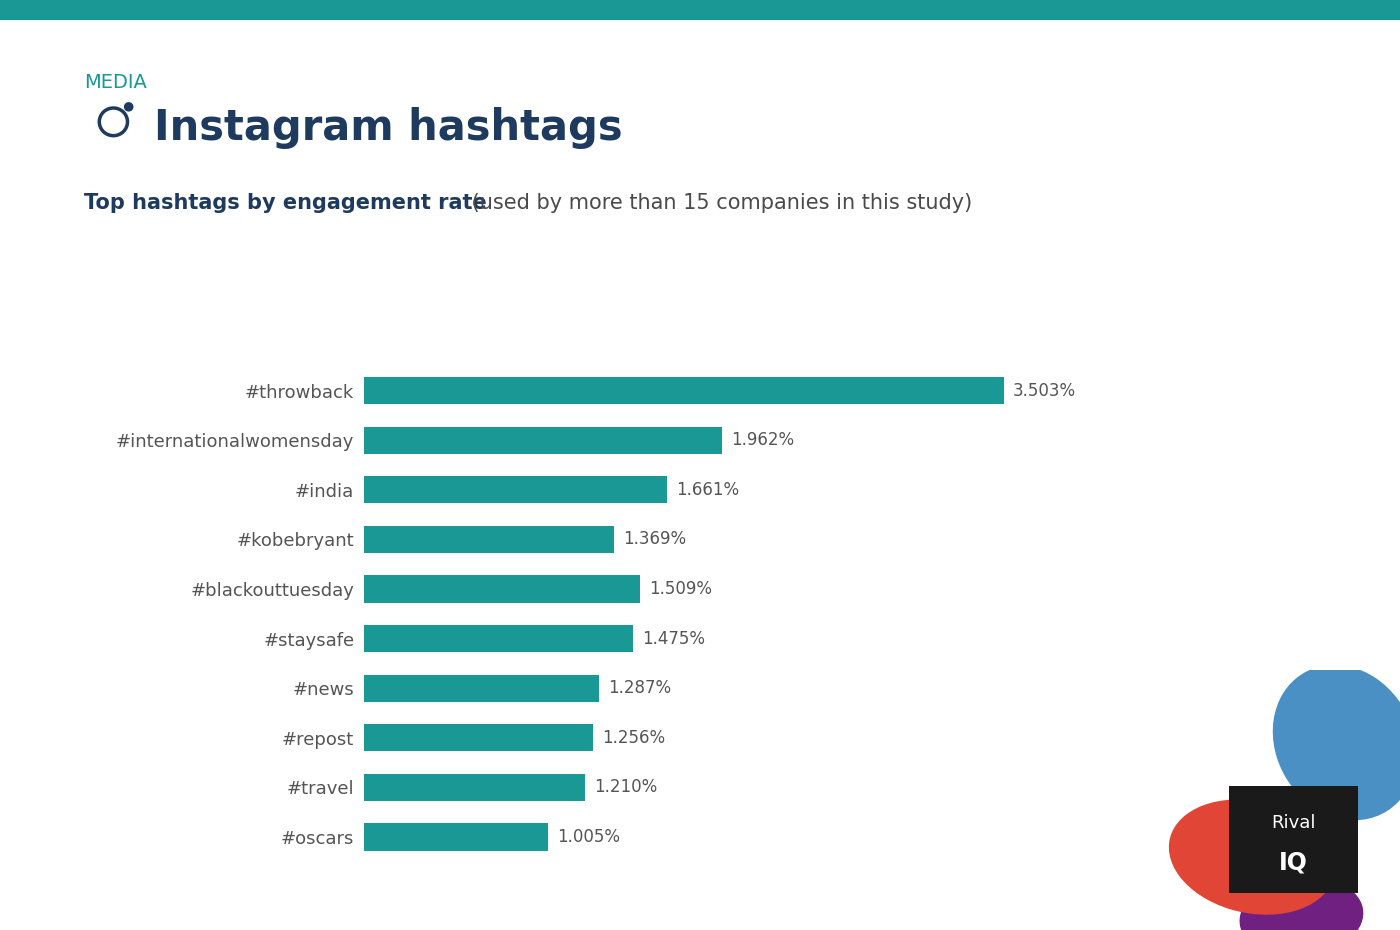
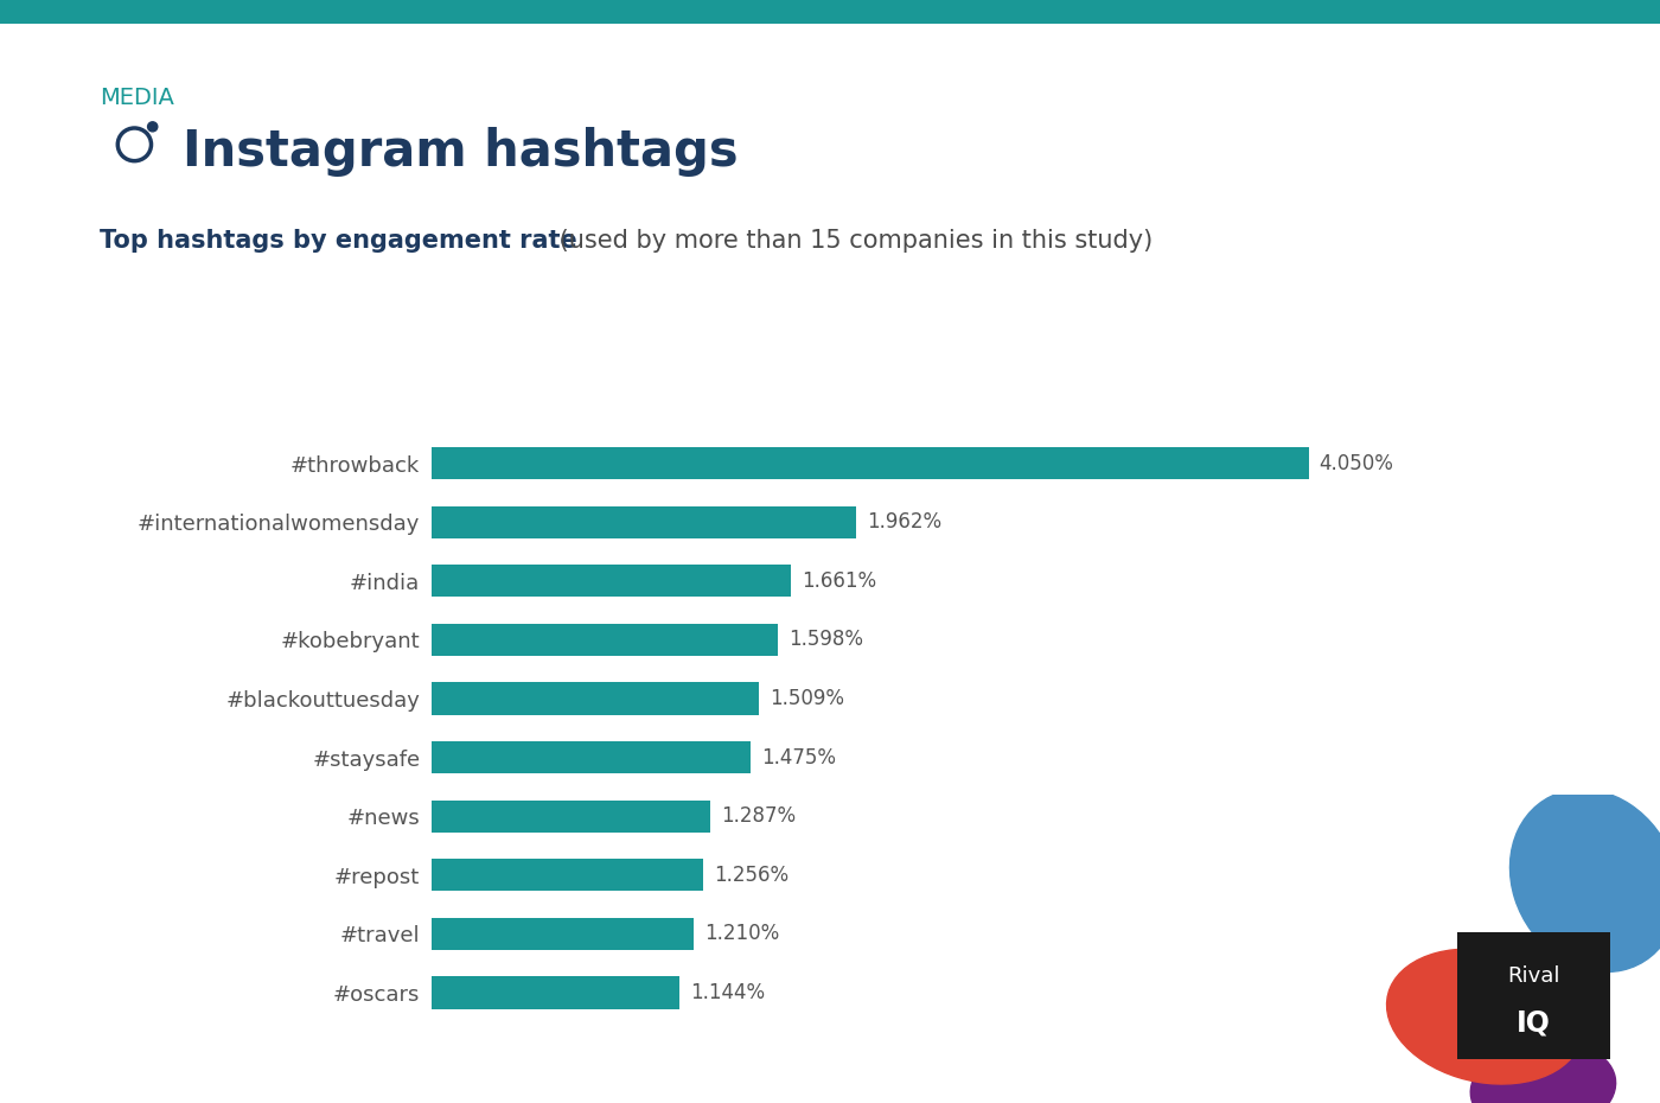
#throwback: 3.503% -> 4.050%
#kobebryant: 1.369% -> 1.598%
#oscars: 1.005% -> 1.144%
